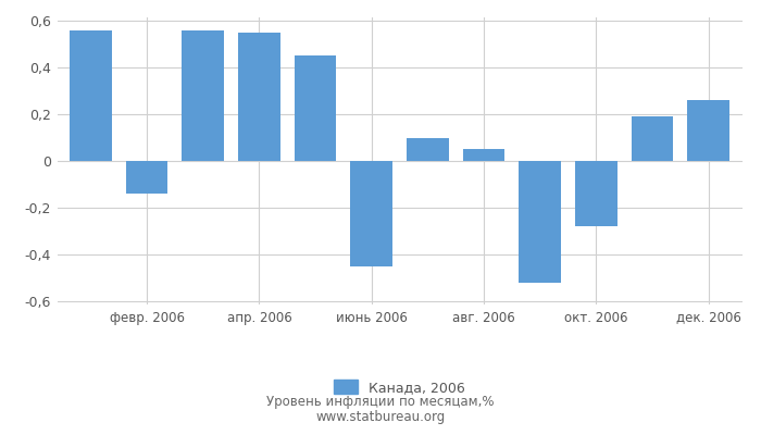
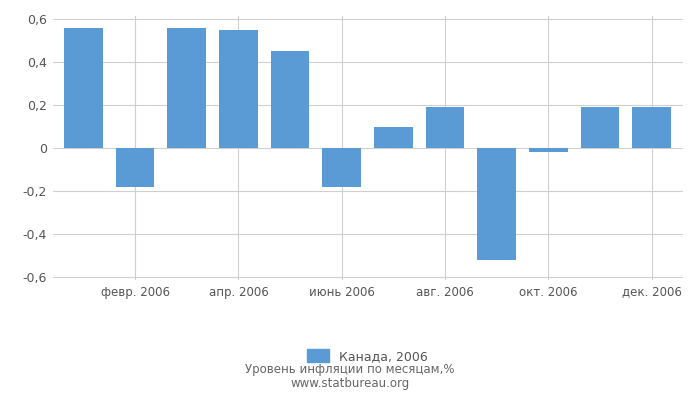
февр. 2006: -0,14 -> -0,18
июнь 2006: -0,45 -> -0,18
авг. 2006: 0,05 -> 0,19
окт. 2006: -0,28 -> -0,02
дек. 2006: 0,26 -> 0,19
